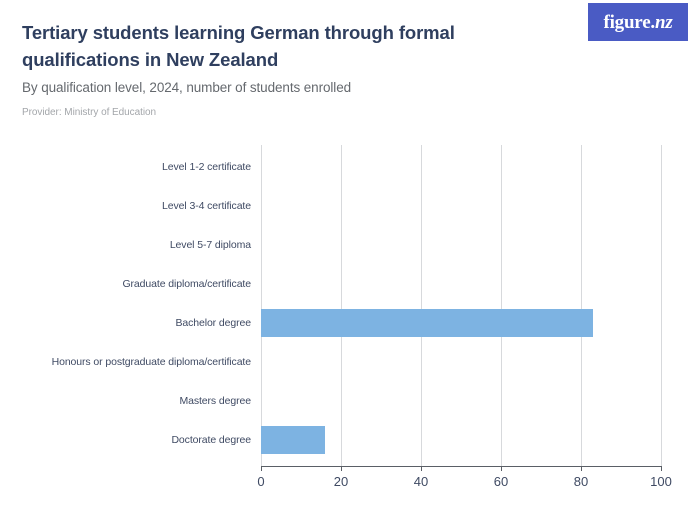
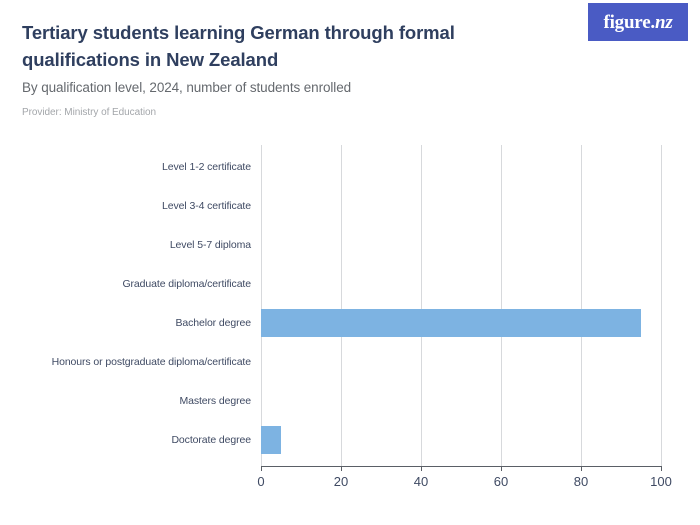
Bachelor degree: 83 -> 95
Doctorate degree: 16 -> 5
